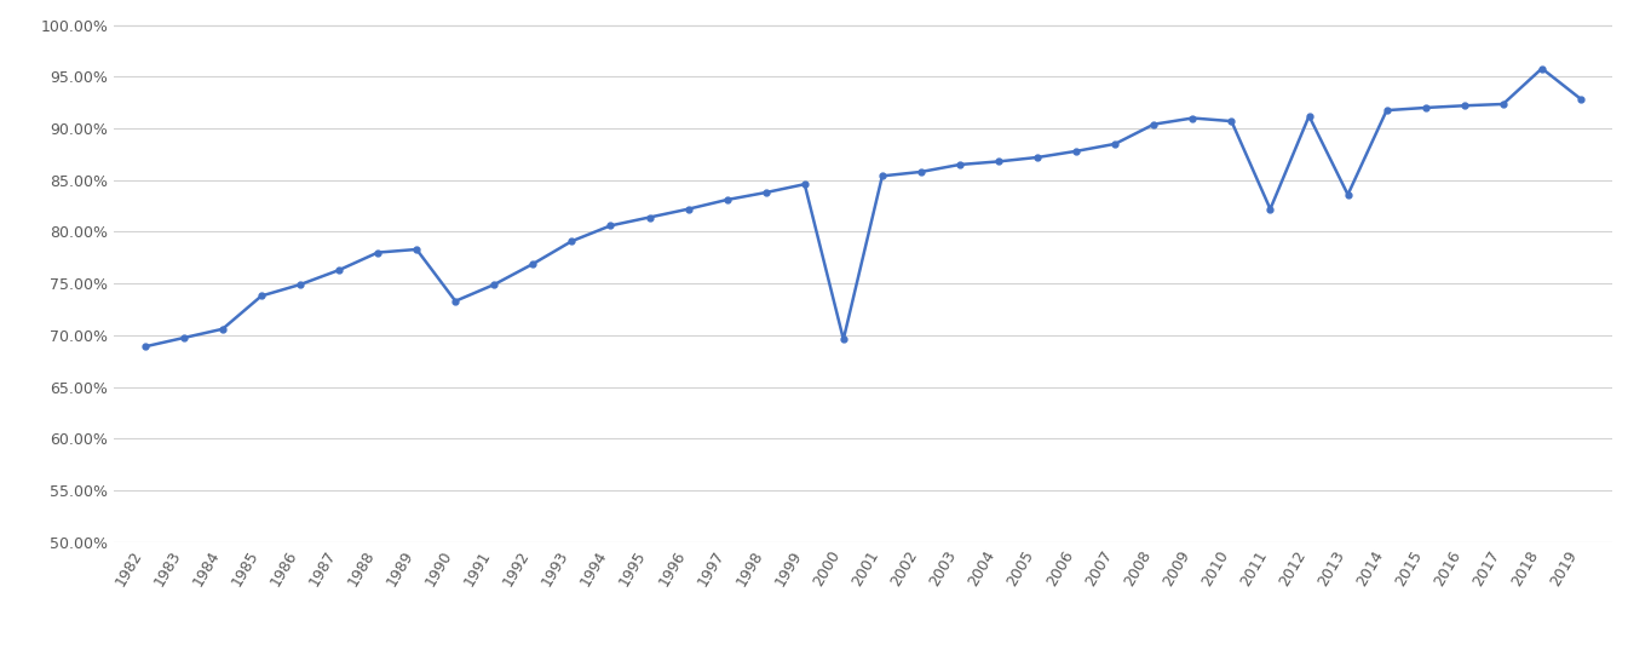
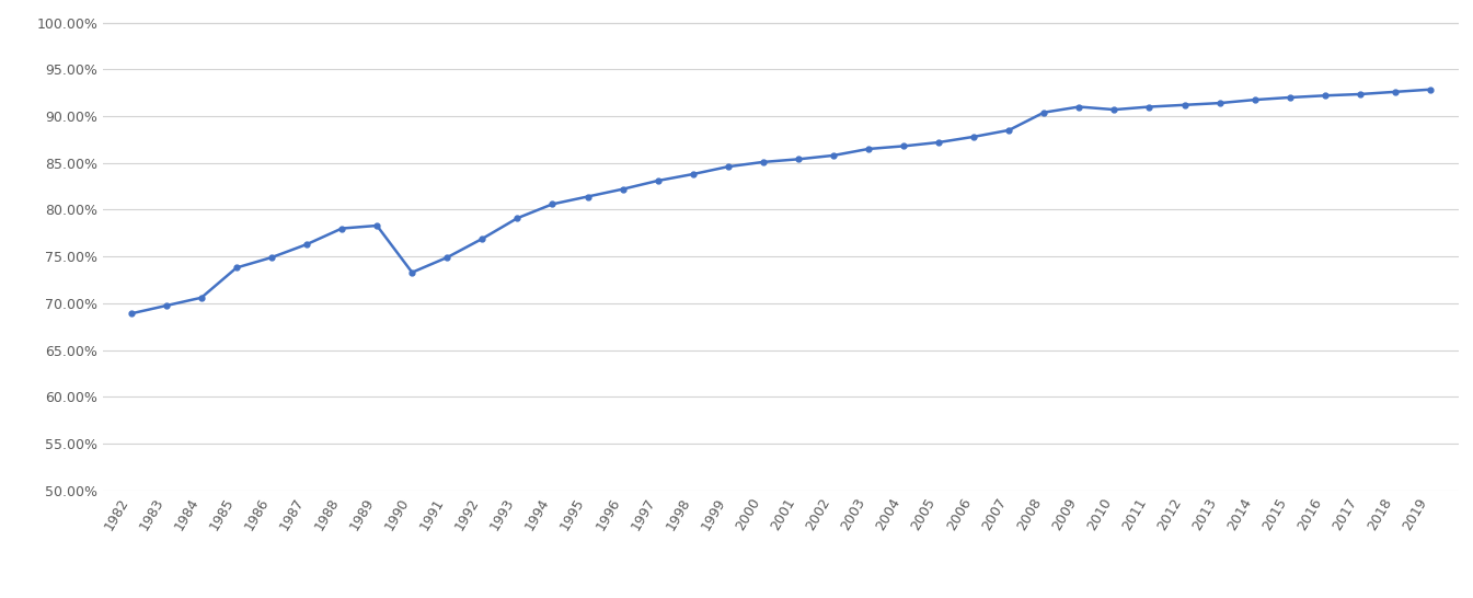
2000: 69.6% -> 85.1%
2011: 82.2% -> 91.0%
2013: 83.6% -> 91.4%
2018: 95.8% -> 92.6%
